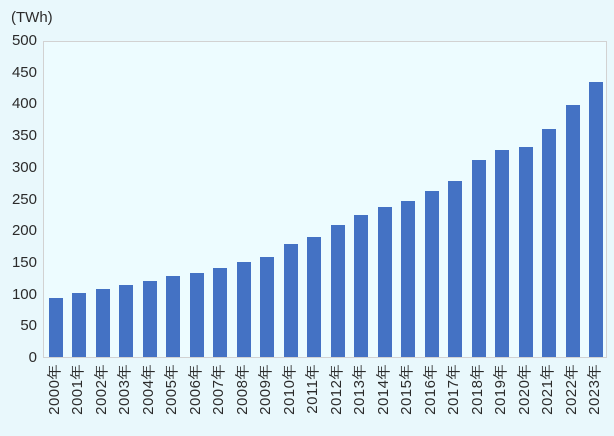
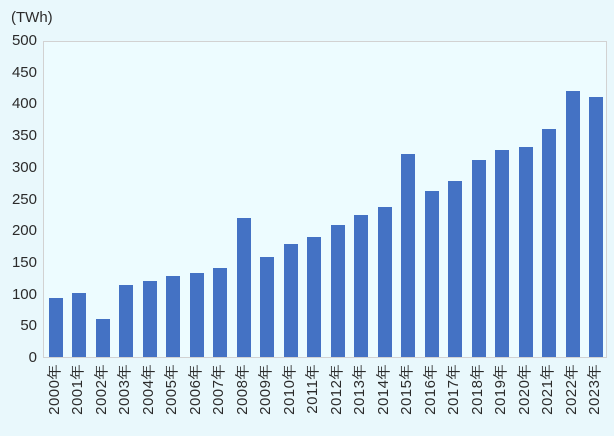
2002年: 110 -> 60
2008年: 150 -> 220
2015年: 250 -> 320
2022年: 400 -> 420
2023年: 430 -> 410
